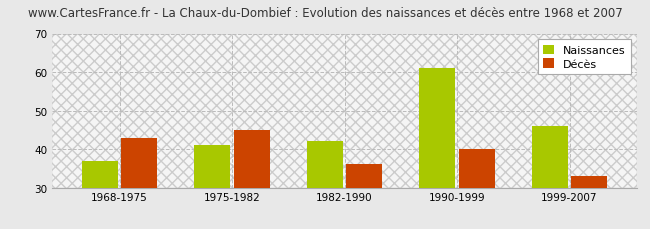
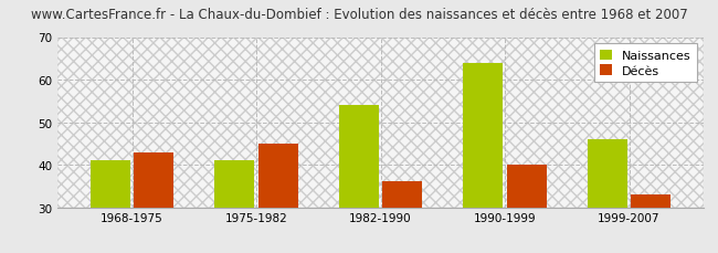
Naissances/1968-1975: 37 -> 41
Naissances/1982-1990: 42 -> 54
Naissances/1990-1999: 61 -> 64
